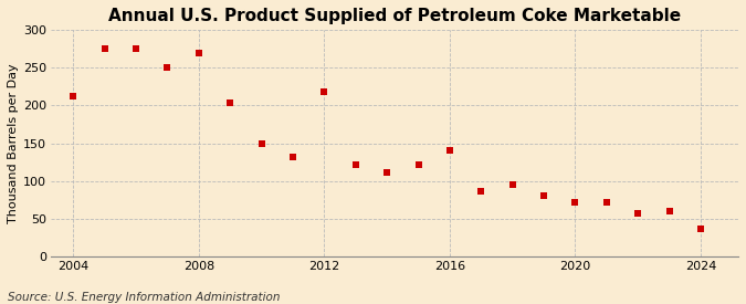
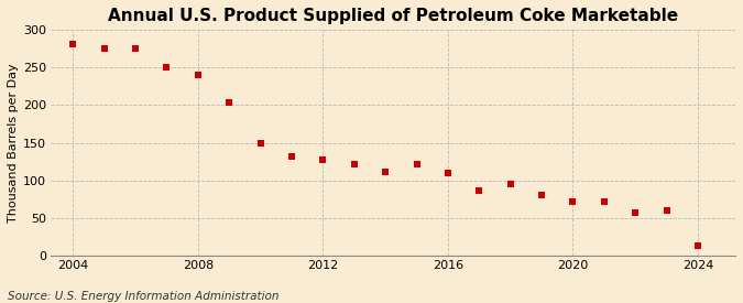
2004: 212 -> 282
2008: 270 -> 240
2012: 218 -> 128
2016: 140 -> 110
2024: 36 -> 13
